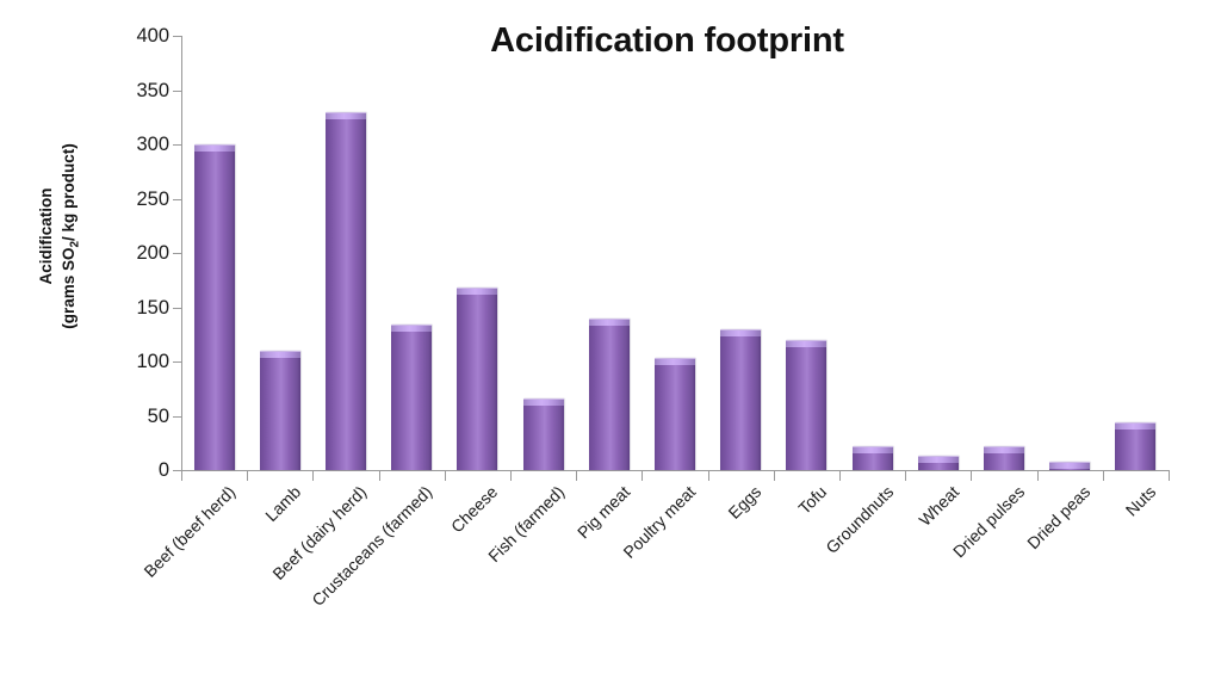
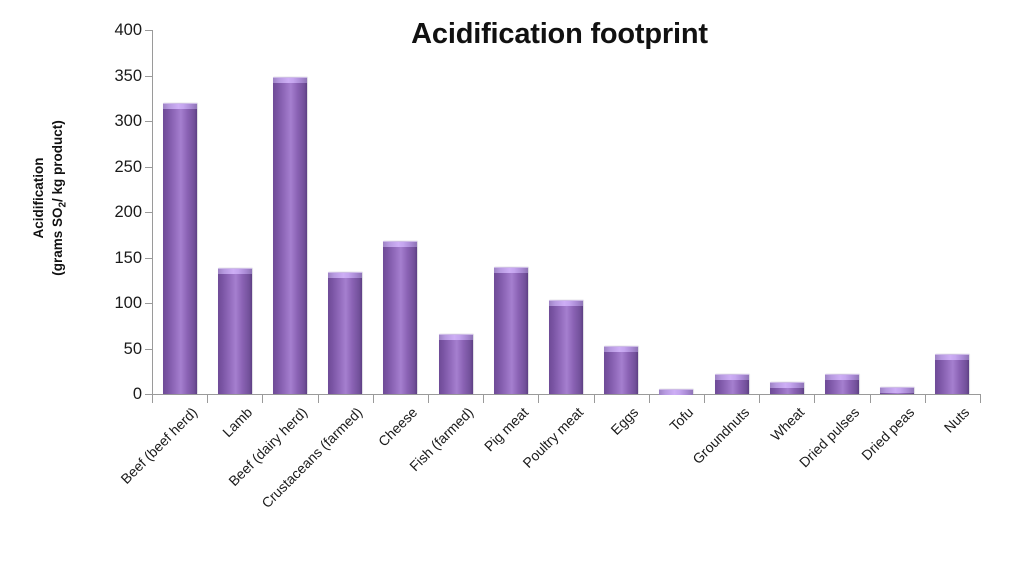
Beef (beef herd): 300 -> 320
Lamb: 110 -> 140
Beef (dairy herd): 330 -> 350
Eggs: 130 -> 50
Tofu: 120 -> 10
